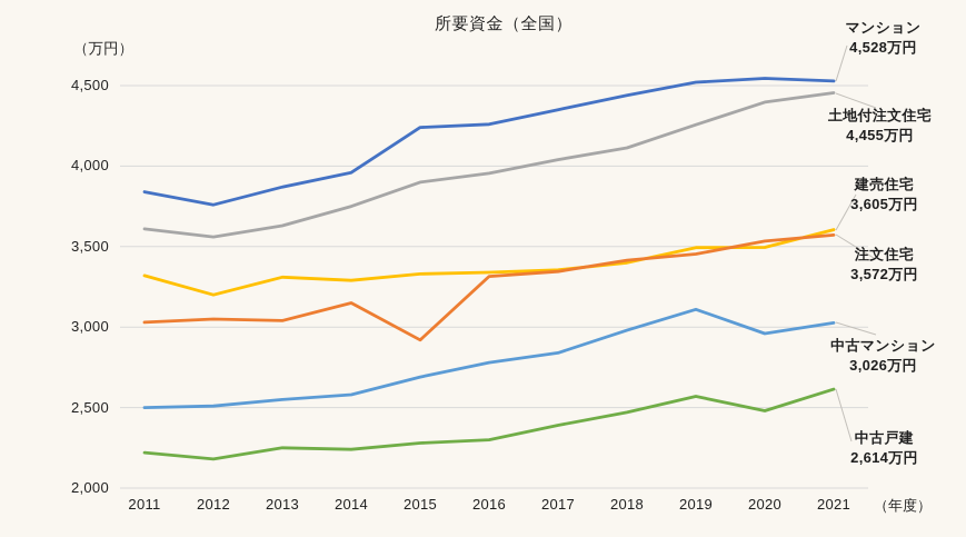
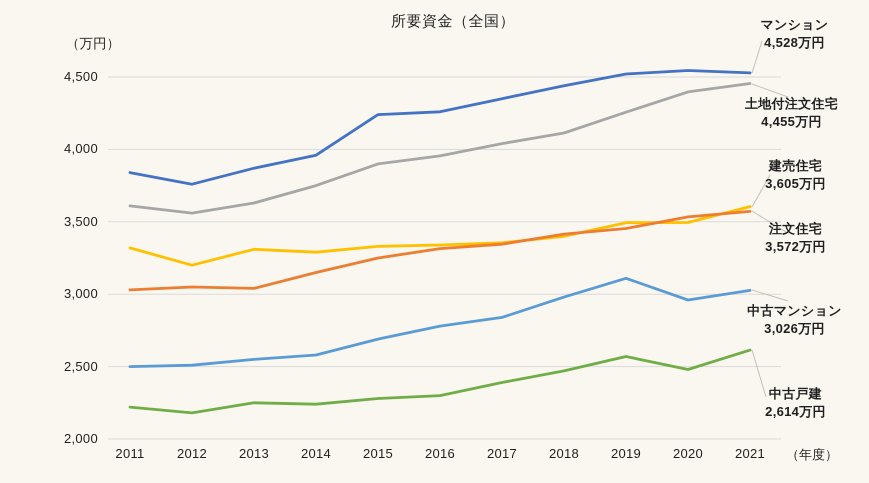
注文住宅/2015: 2920 -> 3250
